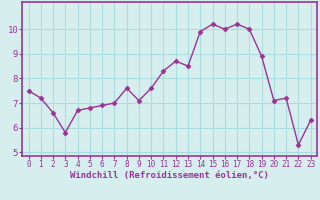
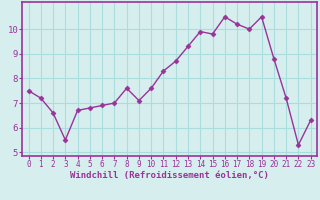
3: 5.8 -> 5.5
13: 8.5 -> 9.3
15: 10.2 -> 9.8
16: 10.0 -> 10.5
19: 8.9 -> 10.5
20: 7.1 -> 8.8
